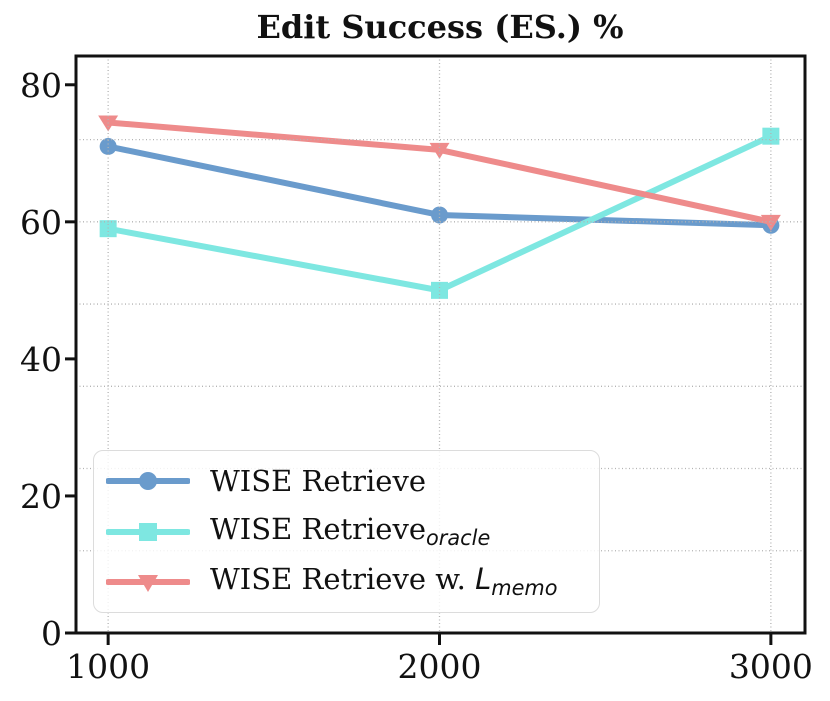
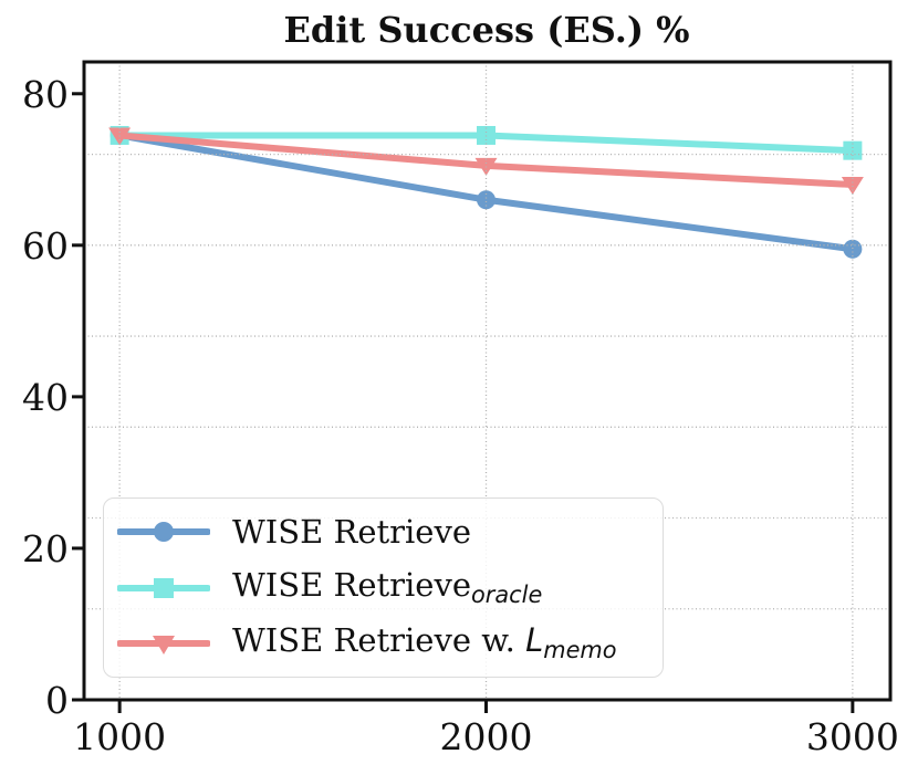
WISE Retrieve/1000: 71 -> 74
WISE Retrieve oracle/1000: 59 -> 74
WISE Retrieve/2000: 61 -> 66
WISE Retrieve oracle/2000: 50 -> 74
WISE Retrieve w. Lmemo/3000: 60 -> 68
